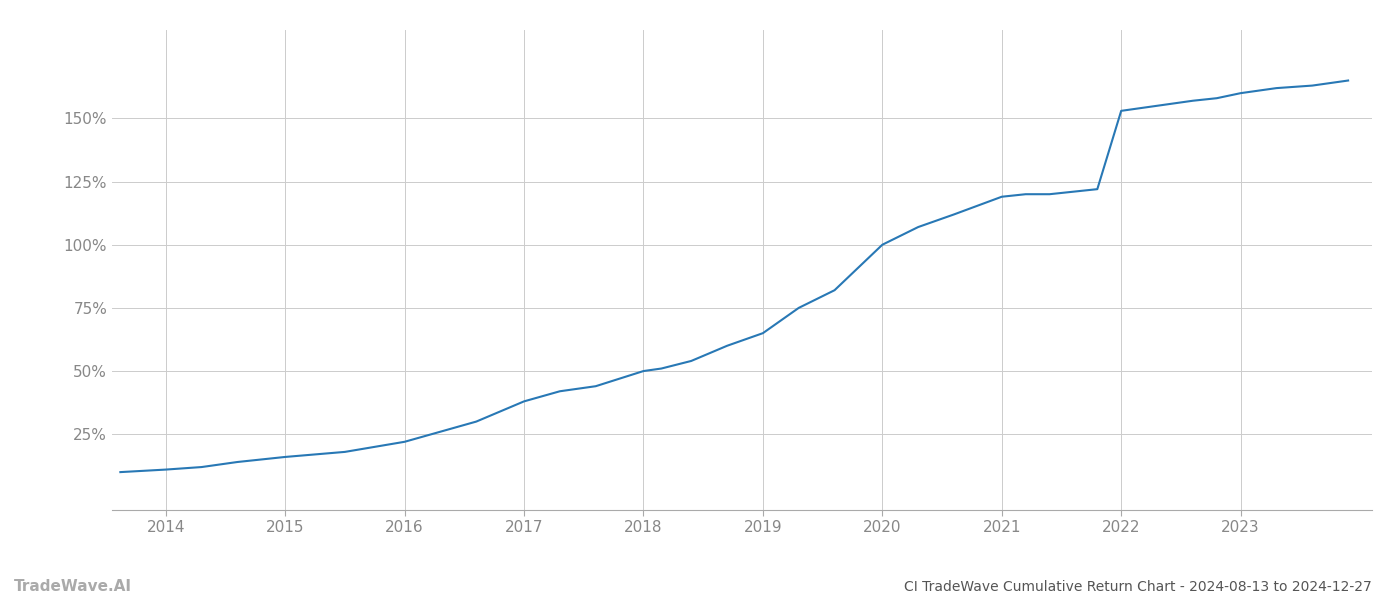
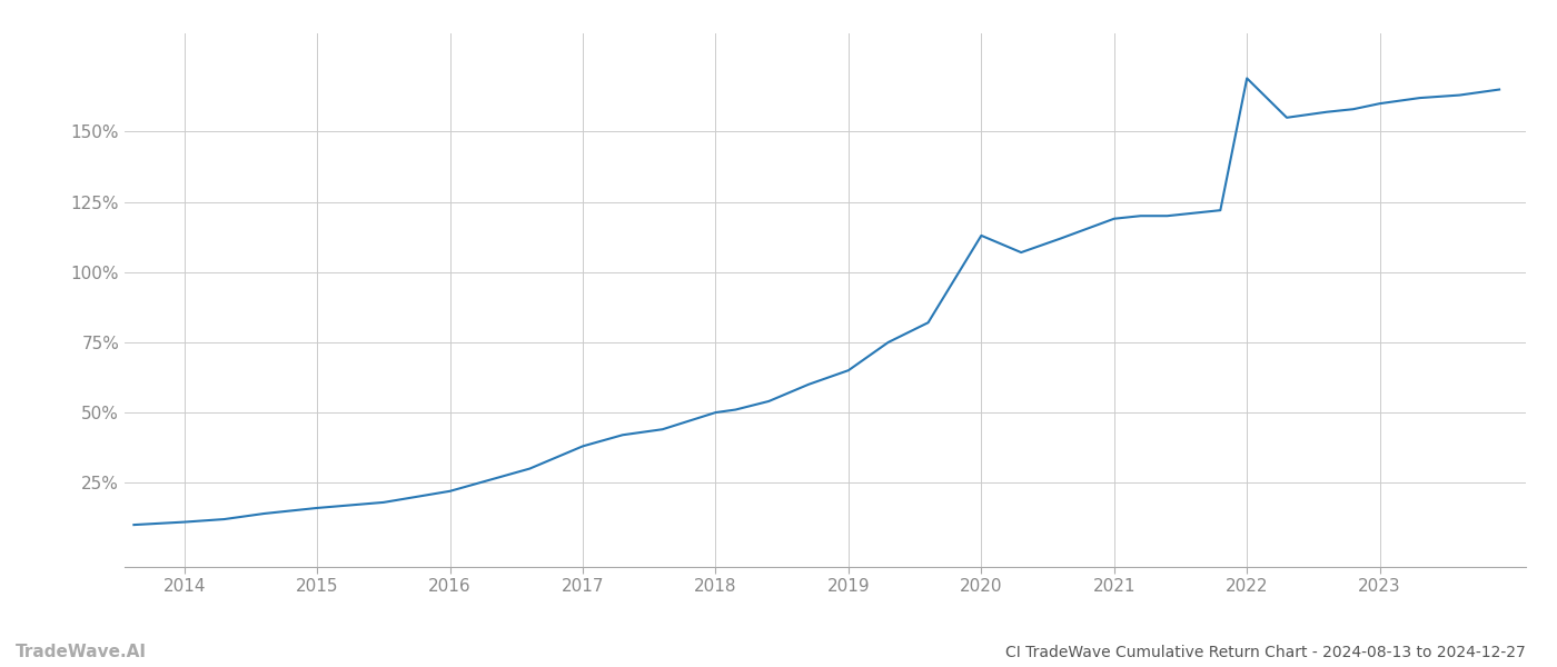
2020: 100% -> 113%
2022: 153% -> 169%
